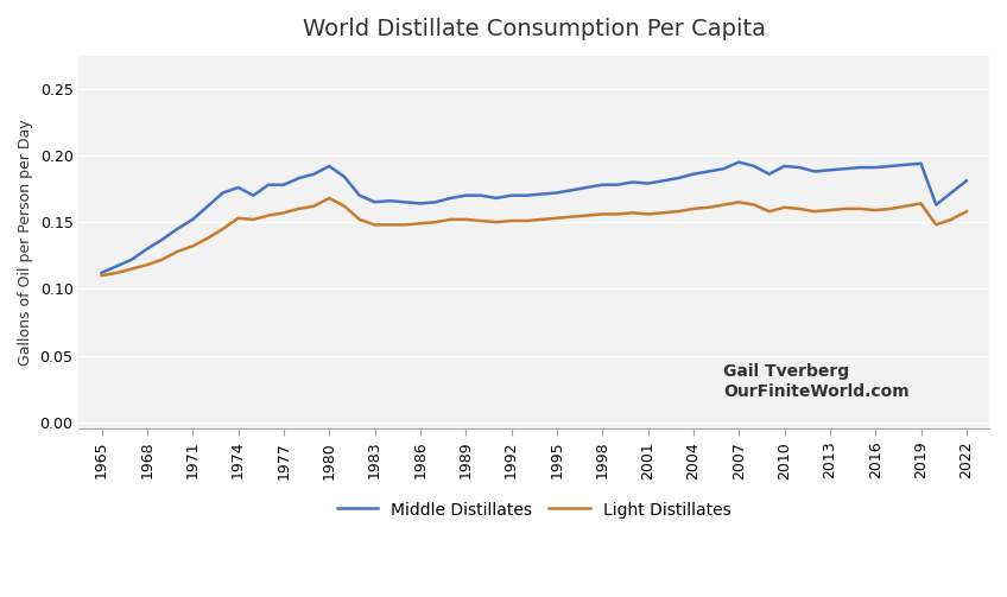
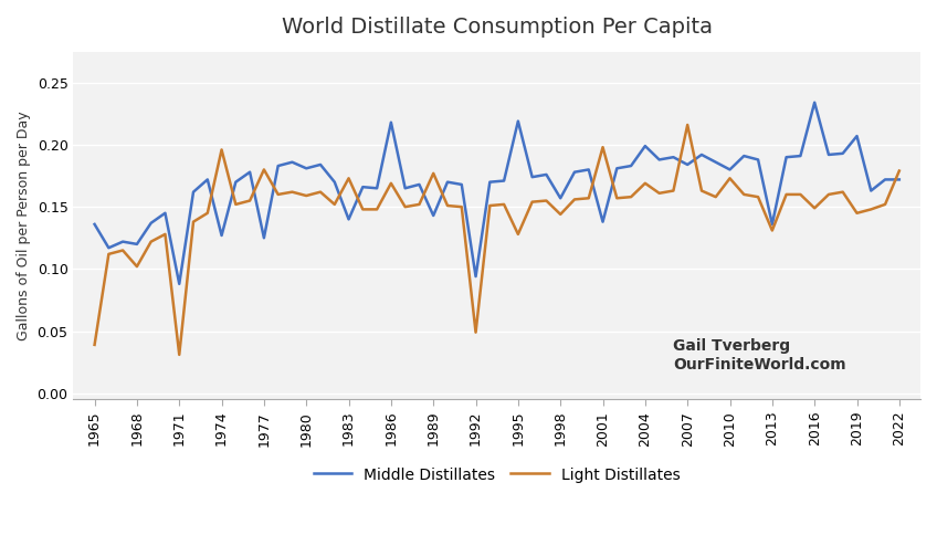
Middle Distillates/1965: 0.112 -> 0.136
Light Distillates/1965: 0.110 -> 0.039
Middle Distillates/1968: 0.130 -> 0.120
Light Distillates/1968: 0.118 -> 0.102
Middle Distillates/1971: 0.152 -> 0.088
Light Distillates/1971: 0.132 -> 0.031
Middle Distillates/1974: 0.176 -> 0.127
Light Distillates/1974: 0.153 -> 0.196
Middle Distillates/1977: 0.178 -> 0.125
Light Distillates/1977: 0.157 -> 0.180
Middle Distillates/1980: 0.192 -> 0.181
Light Distillates/1980: 0.168 -> 0.159
Middle Distillates/1983: 0.165 -> 0.140
Light Distillates/1983: 0.148 -> 0.173
Middle Distillates/1986: 0.164 -> 0.218
Light Distillates/1986: 0.149 -> 0.169
Middle Distillates/1989: 0.170 -> 0.143
Light Distillates/1989: 0.152 -> 0.177
Middle Distillates/1992: 0.170 -> 0.094
Light Distillates/1992: 0.151 -> 0.049
Middle Distillates/1995: 0.172 -> 0.219
Light Distillates/1995: 0.153 -> 0.128
Middle Distillates/1998: 0.178 -> 0.157
Light Distillates/1998: 0.156 -> 0.144
Middle Distillates/2001: 0.179 -> 0.138
Light Distillates/2001: 0.156 -> 0.198
Middle Distillates/2004: 0.186 -> 0.199
Light Distillates/2004: 0.160 -> 0.169
Middle Distillates/2007: 0.195 -> 0.184
Light Distillates/2007: 0.165 -> 0.216
Middle Distillates/2010: 0.192 -> 0.180
Light Distillates/2010: 0.161 -> 0.173
Middle Distillates/2013: 0.189 -> 0.136
Light Distillates/2013: 0.159 -> 0.131
Middle Distillates/2016: 0.191 -> 0.234
Light Distillates/2016: 0.159 -> 0.149
Middle Distillates/2019: 0.194 -> 0.207
Light Distillates/2019: 0.164 -> 0.145
Middle Distillates/2022: 0.181 -> 0.172
Light Distillates/2022: 0.158 -> 0.179
